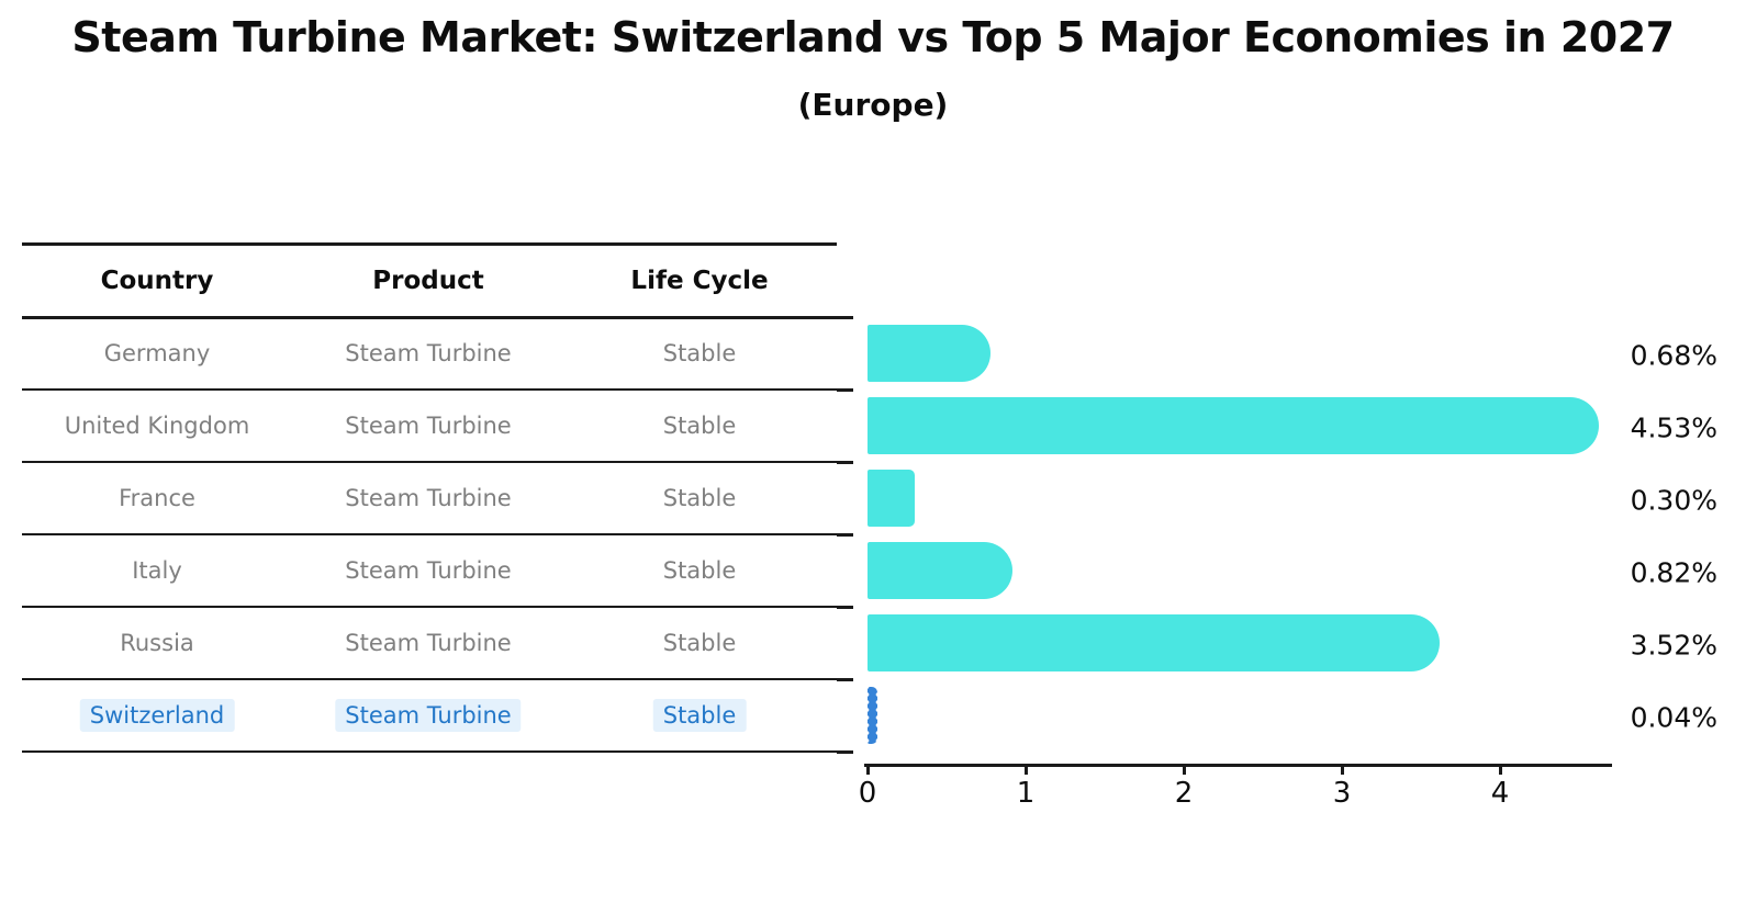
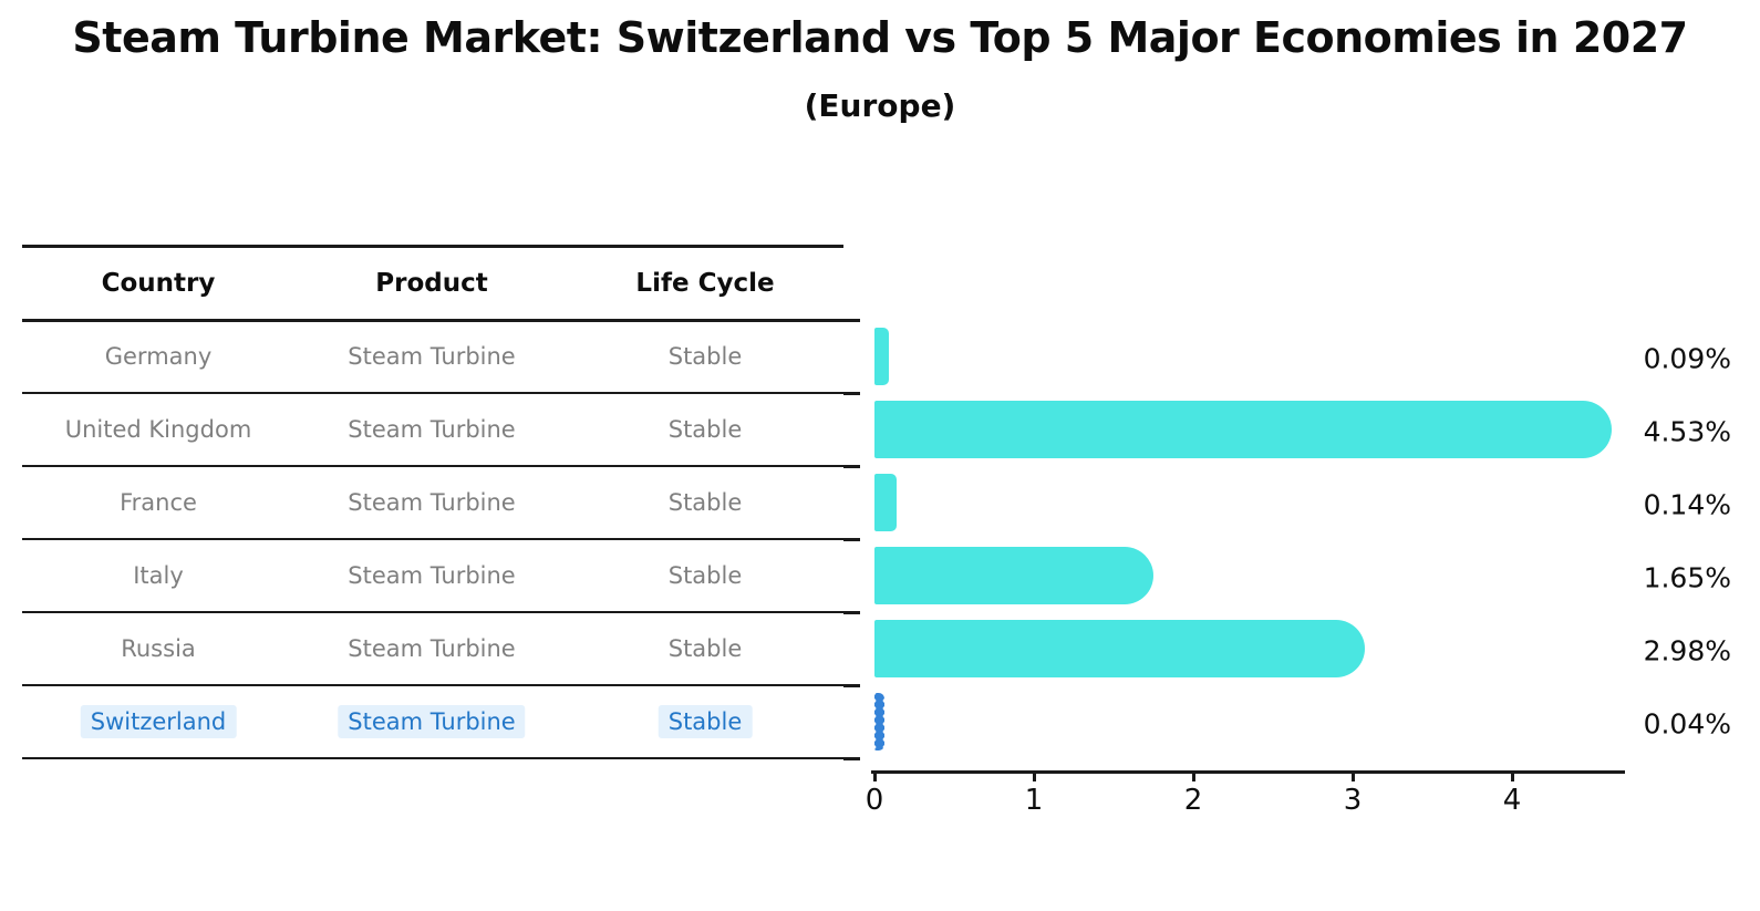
Germany: 0.68% -> 0.09%
France: 0.30% -> 0.14%
Italy: 0.82% -> 1.65%
Russia: 3.52% -> 2.98%
